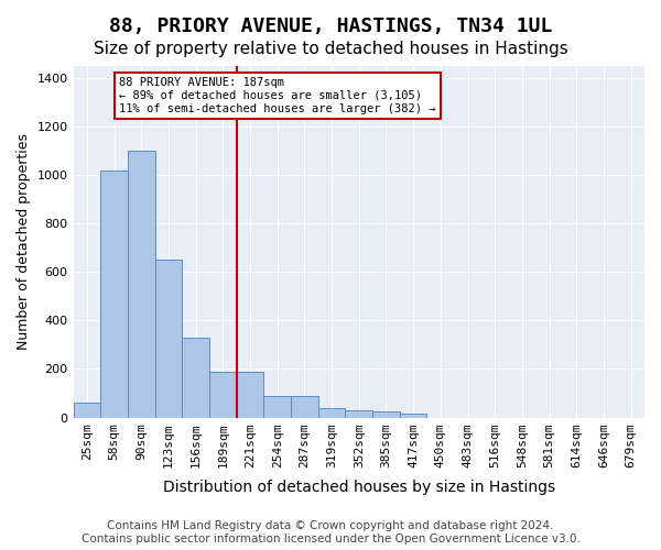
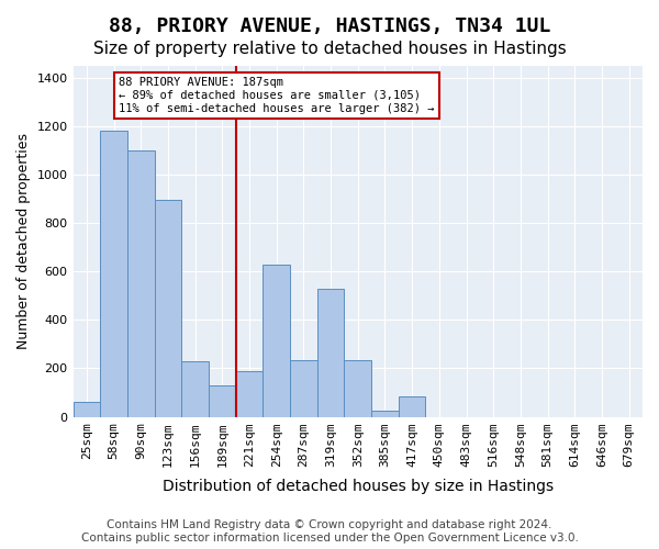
58sqm: 1020 -> 1180
123sqm: 650 -> 895
156sqm: 330 -> 230
189sqm: 190 -> 130
254sqm: 90 -> 630
287sqm: 90 -> 235
319sqm: 40 -> 530
352sqm: 28 -> 235
417sqm: 15 -> 85
